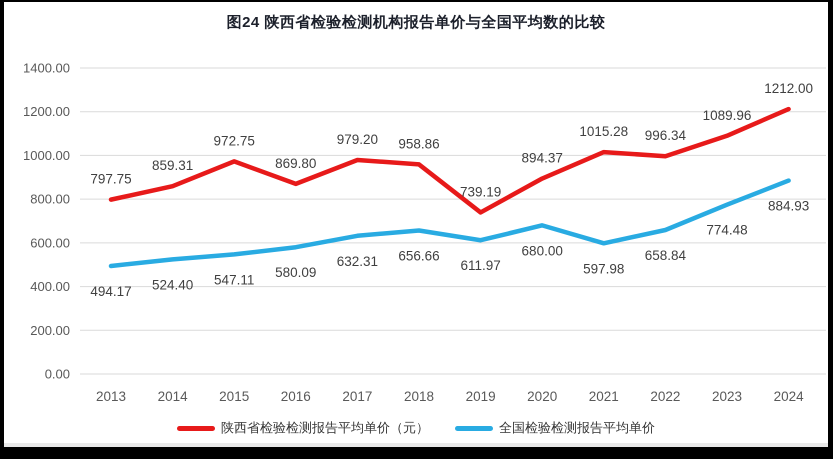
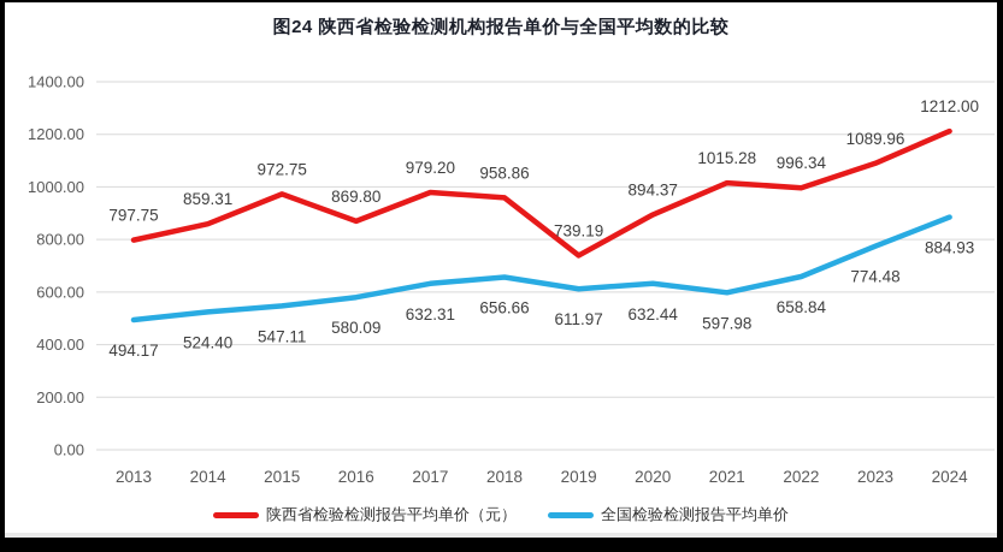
全国检验检测报告平均单价/2020: 680.00 -> 632.44
